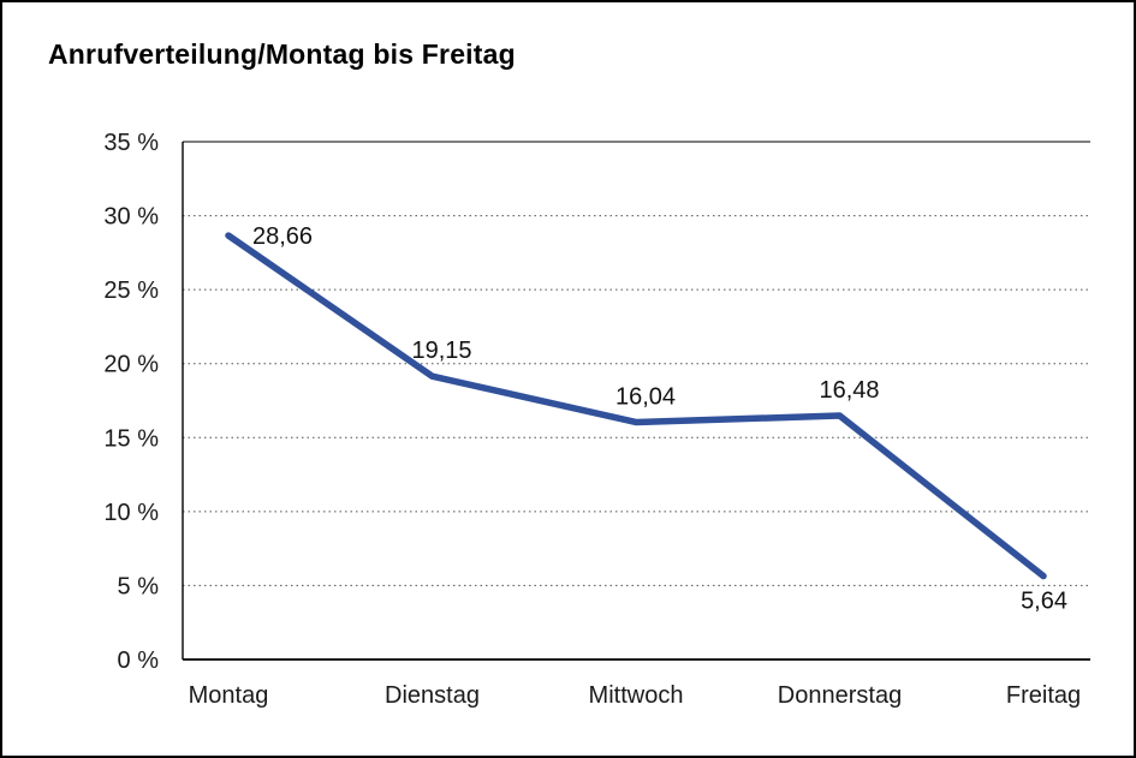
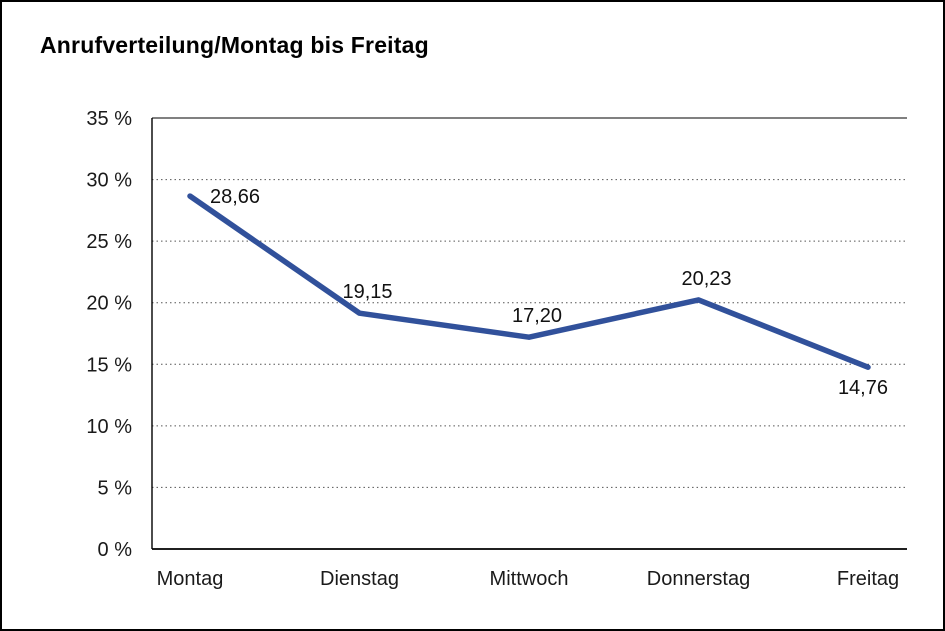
Mittwoch: 16,04 -> 17,20
Donnerstag: 16,48 -> 20,23
Freitag: 5,64 -> 14,76
